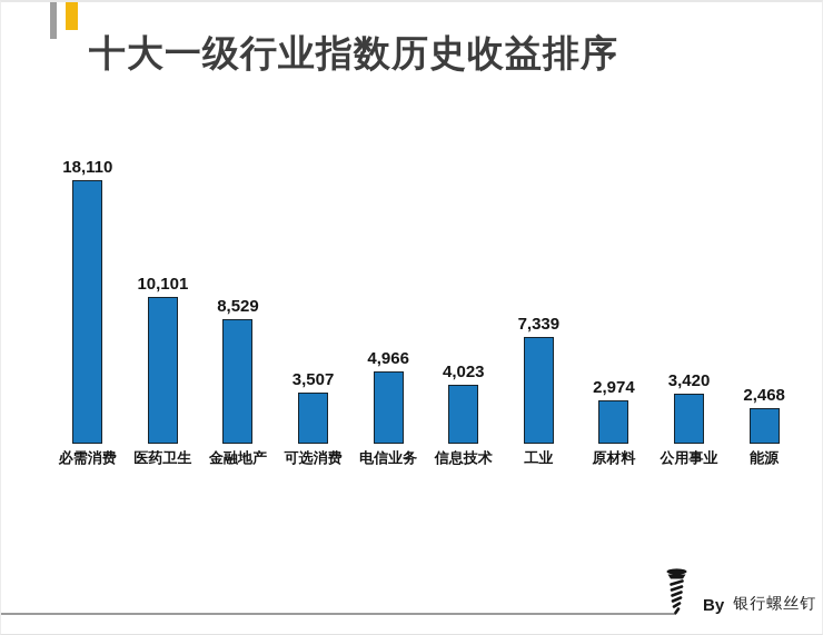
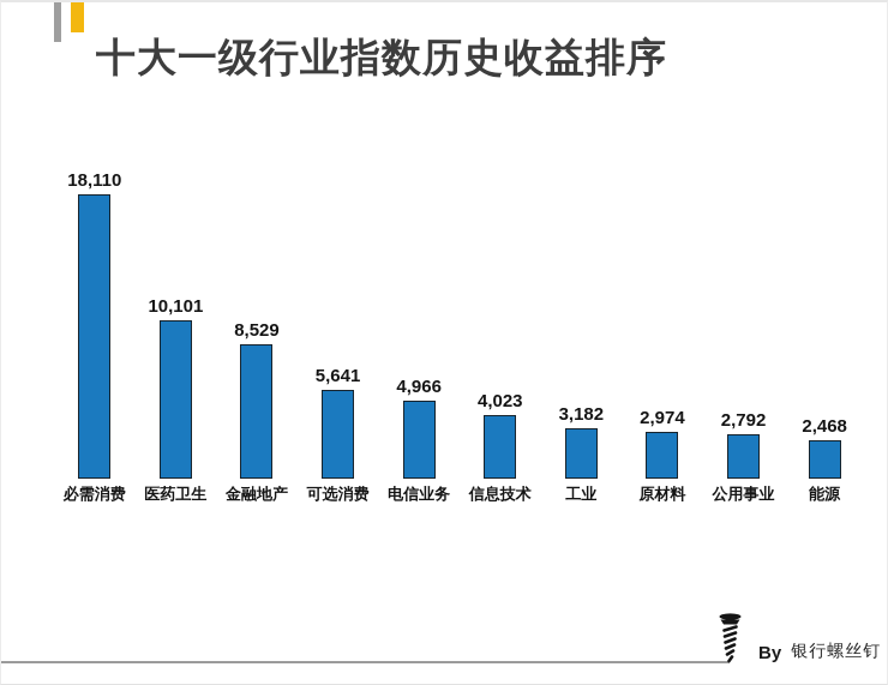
可选消费: 3,507 -> 5,641
工业: 7,339 -> 3,182
公用事业: 3,420 -> 2,792
